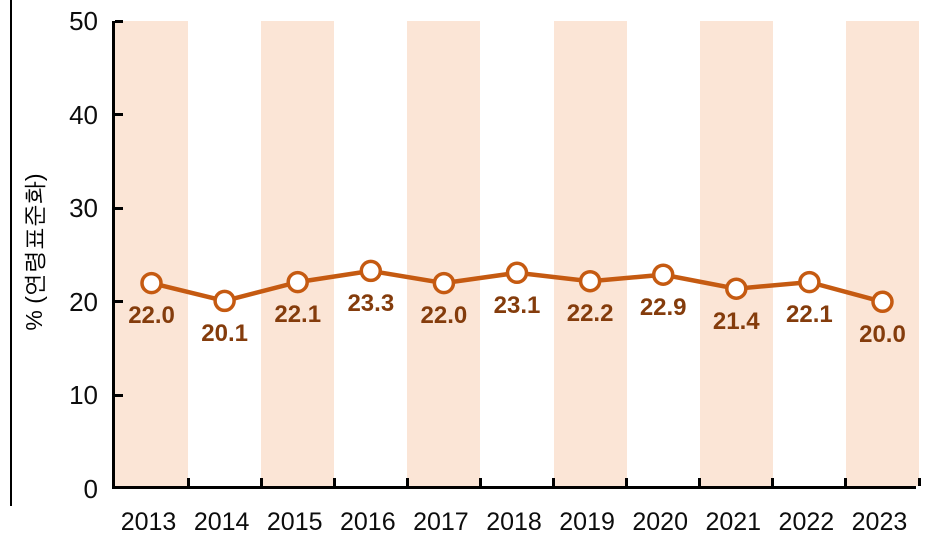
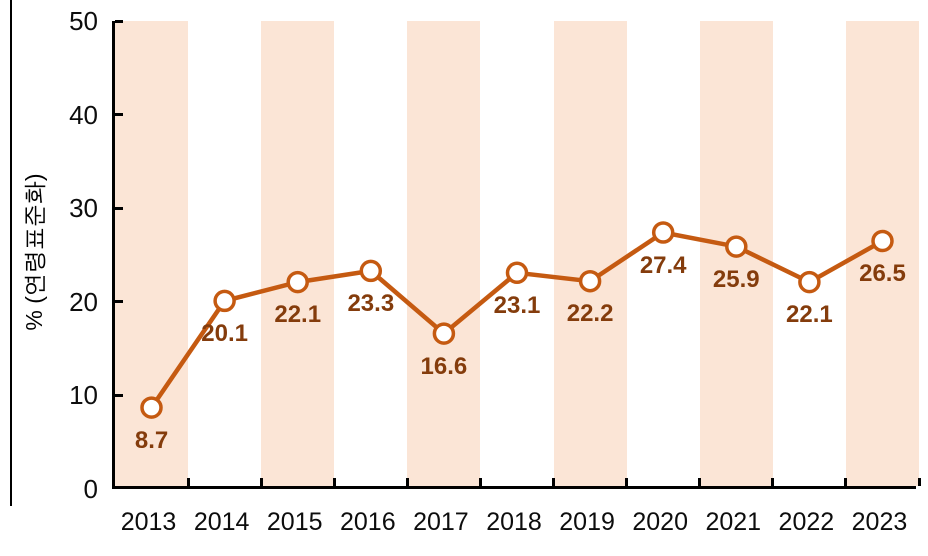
2013: 22.0 -> 8.7
2017: 22.0 -> 16.6
2020: 22.9 -> 27.4
2021: 21.4 -> 25.9
2023: 20.0 -> 26.5
